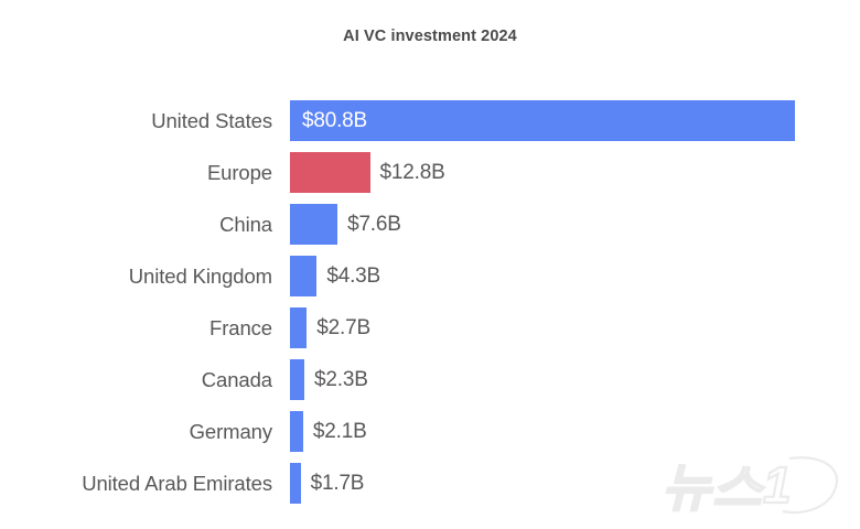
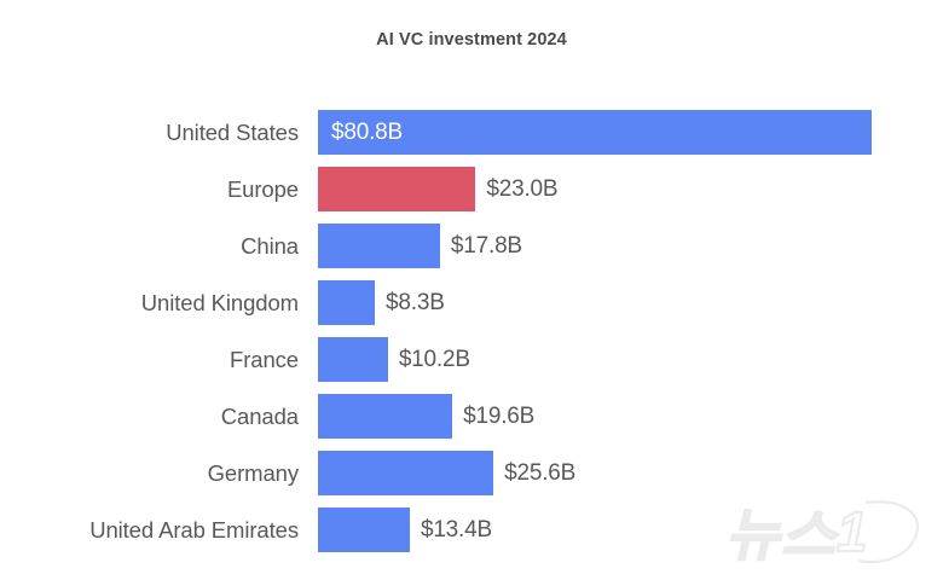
Europe: $12.8B -> $23.0B
China: $7.6B -> $17.8B
United Kingdom: $4.3B -> $8.3B
France: $2.7B -> $10.2B
Canada: $2.3B -> $19.6B
Germany: $2.1B -> $25.6B
United Arab Emirates: $1.7B -> $13.4B
